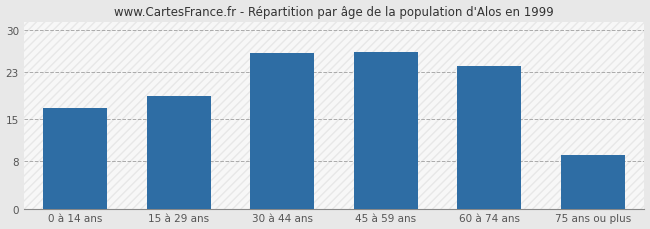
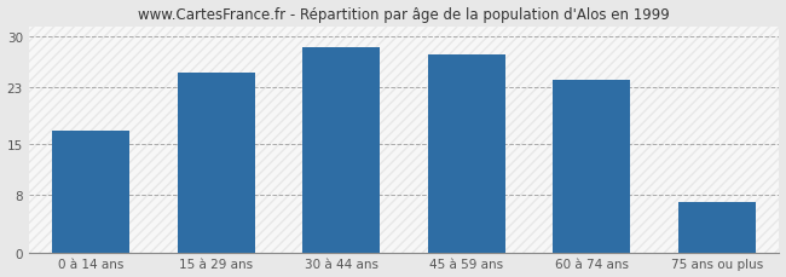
15 à 29 ans: 19.0 -> 25.0
30 à 44 ans: 26.2 -> 28.5
45 à 59 ans: 26.4 -> 27.5
75 ans ou plus: 9.0 -> 7.0
